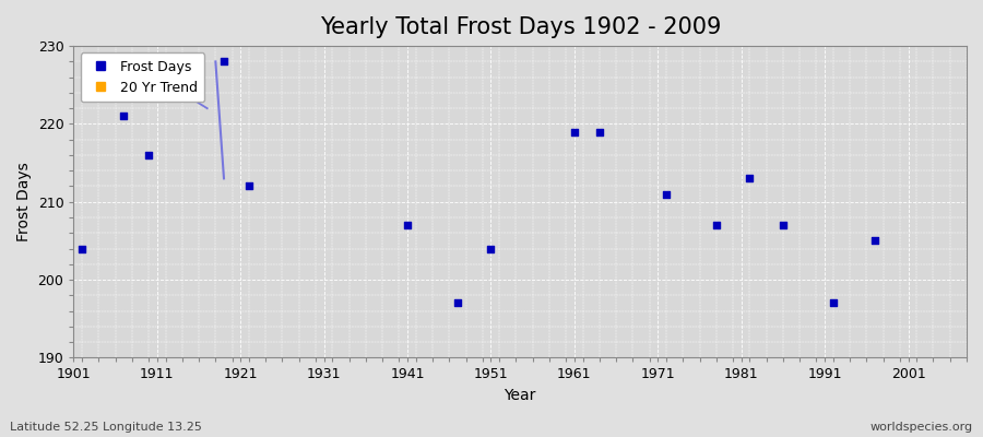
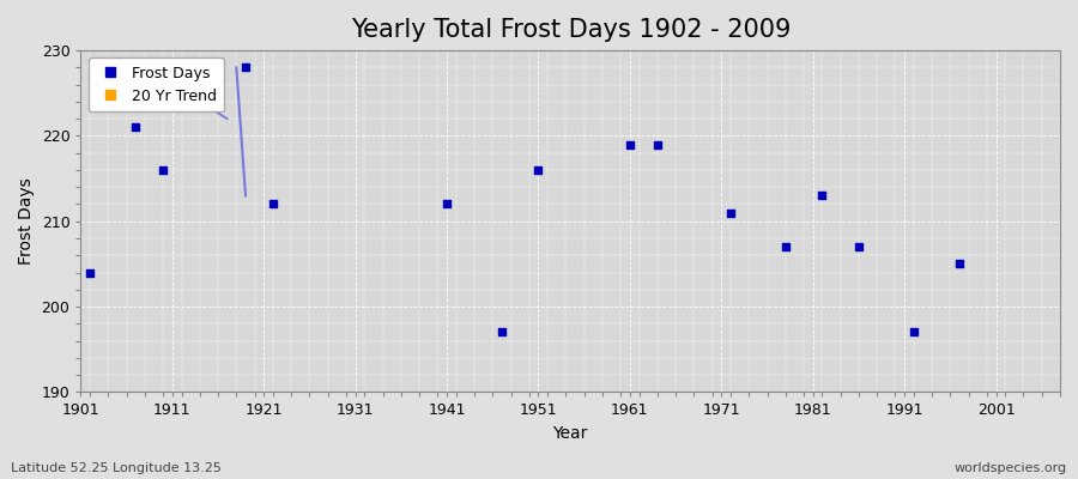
1941: 207 -> 212
1951: 204 -> 216
